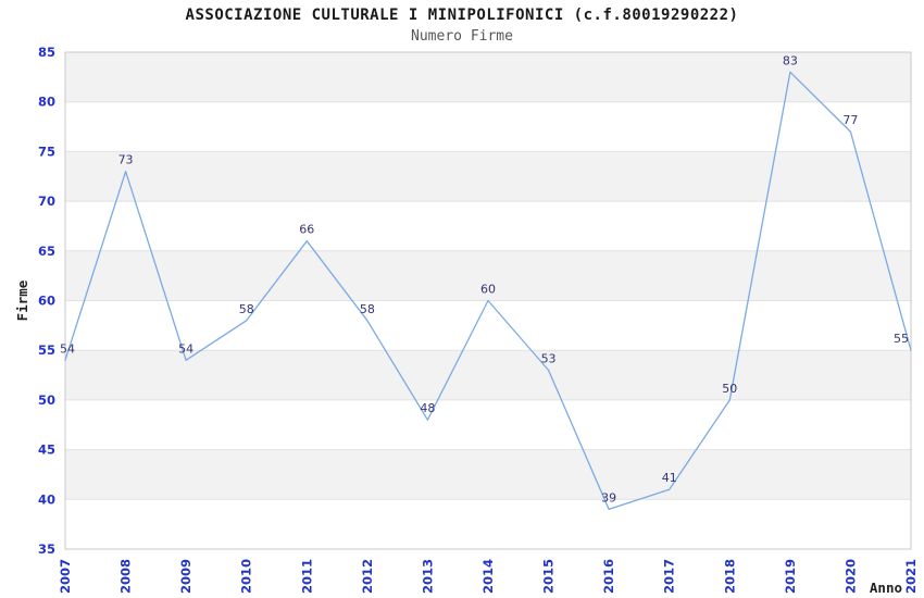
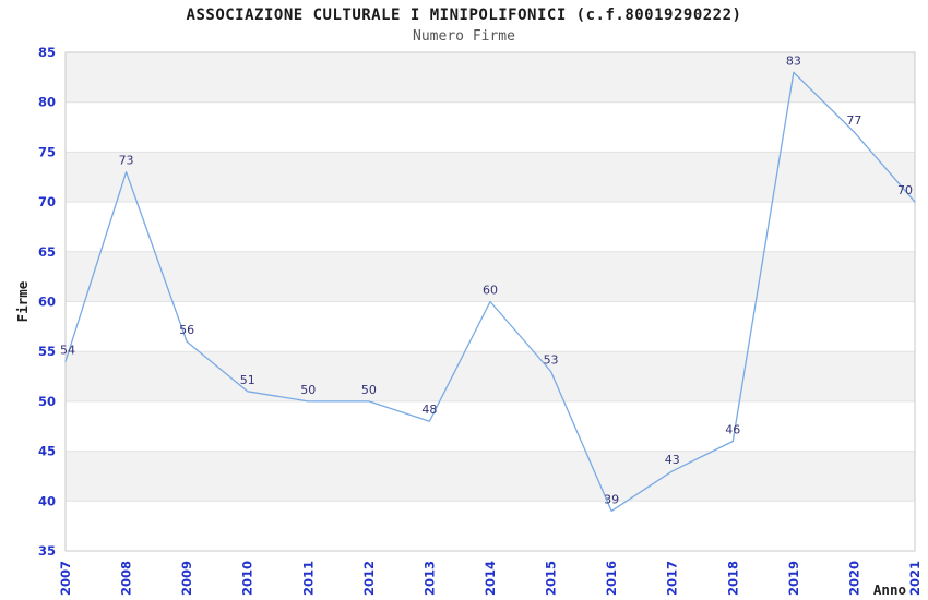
2009: 54 -> 56
2010: 58 -> 51
2011: 66 -> 50
2012: 58 -> 50
2017: 41 -> 43
2018: 50 -> 46
2021: 55 -> 70
